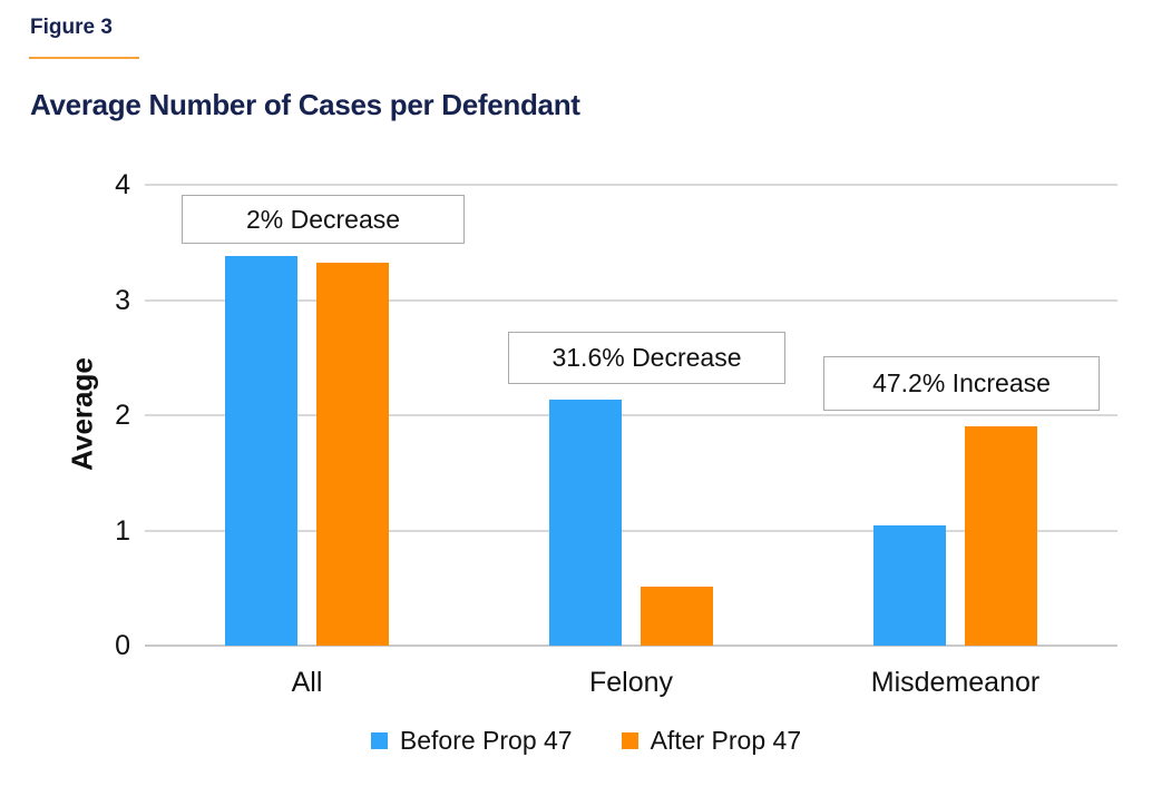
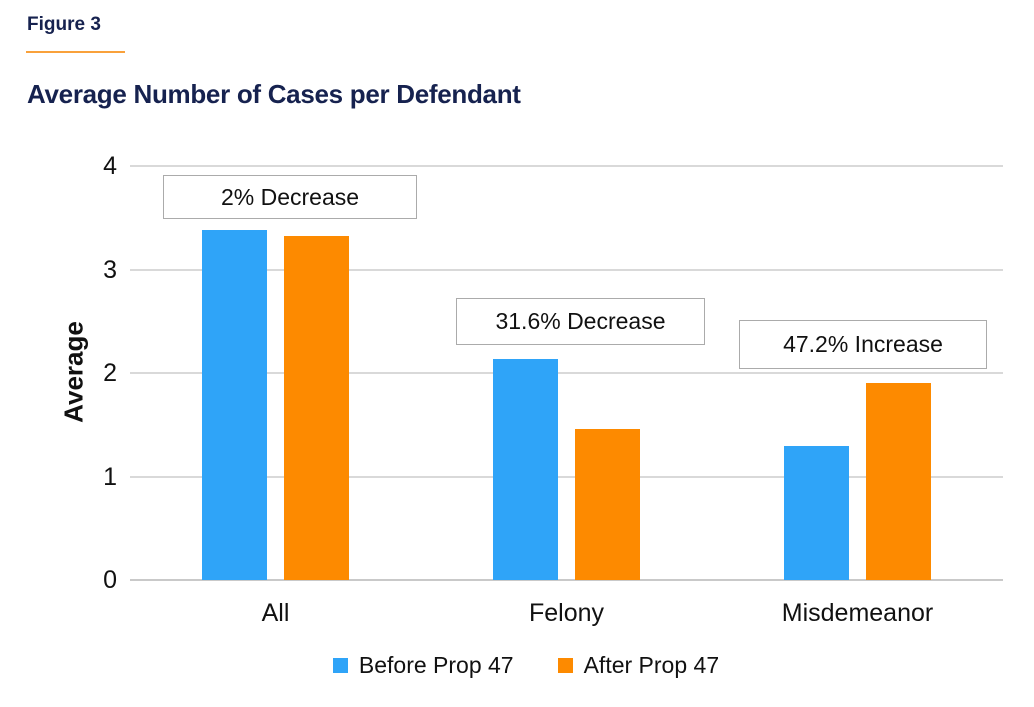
After Prop 47/Felony: 0.51 -> 1.46
Before Prop 47/Misdemeanor: 1.04 -> 1.29
